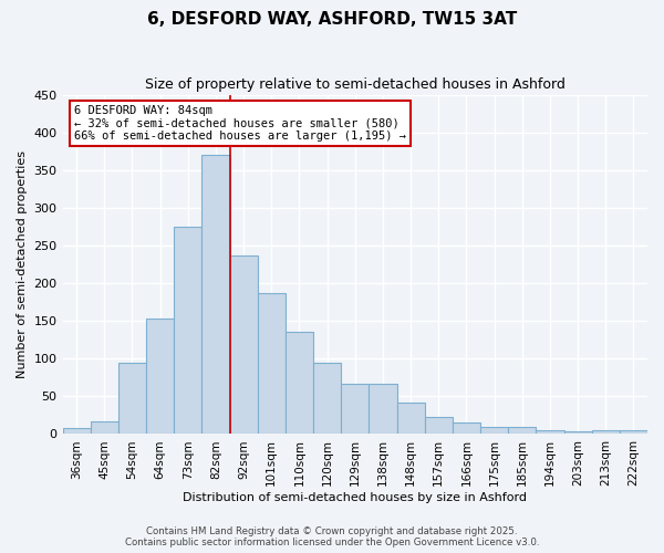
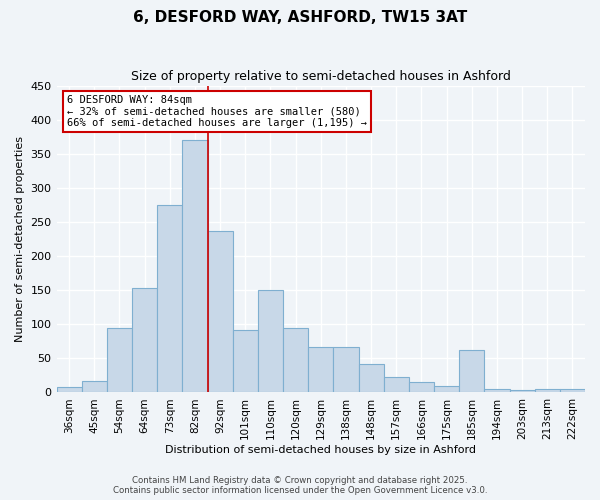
101sqm: 187 -> 92
110sqm: 135 -> 150
185sqm: 9 -> 62
